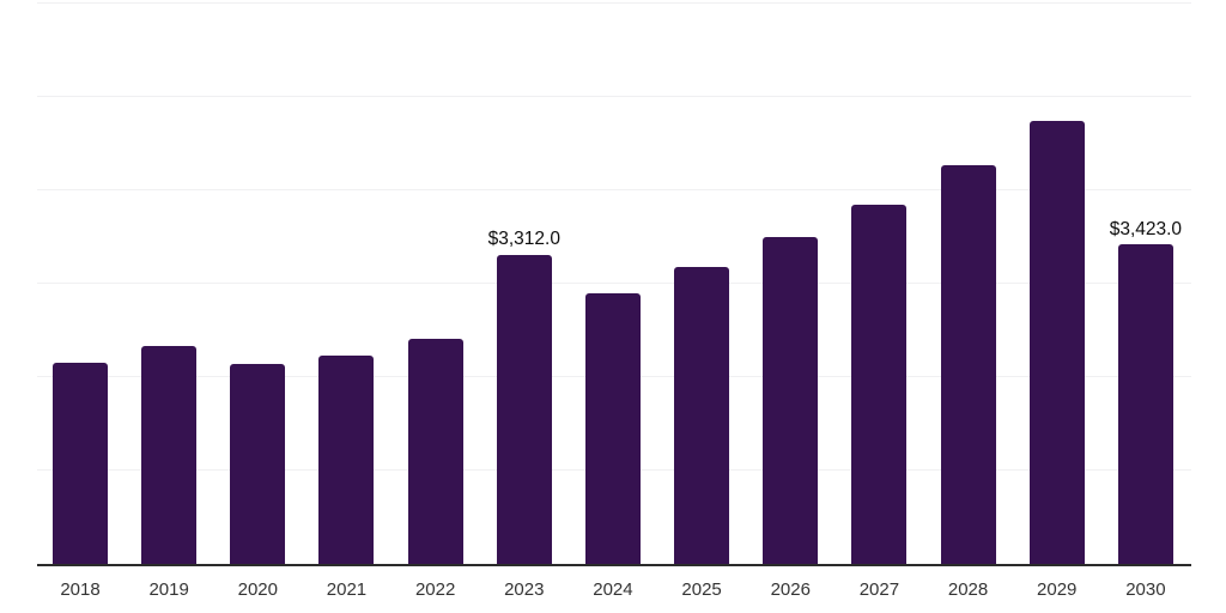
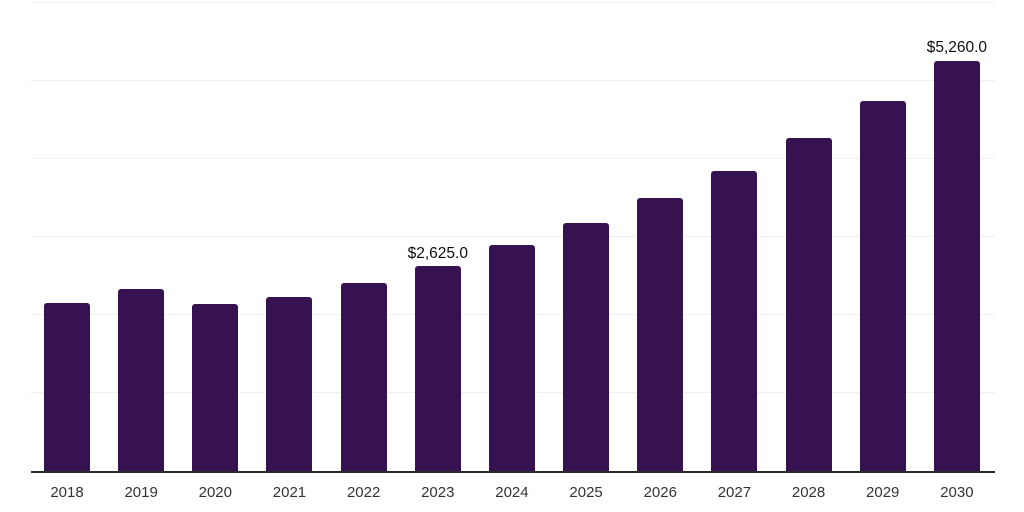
2023: $3,312.0 -> $2,625.0
2030: $3,423.0 -> $5,260.0
